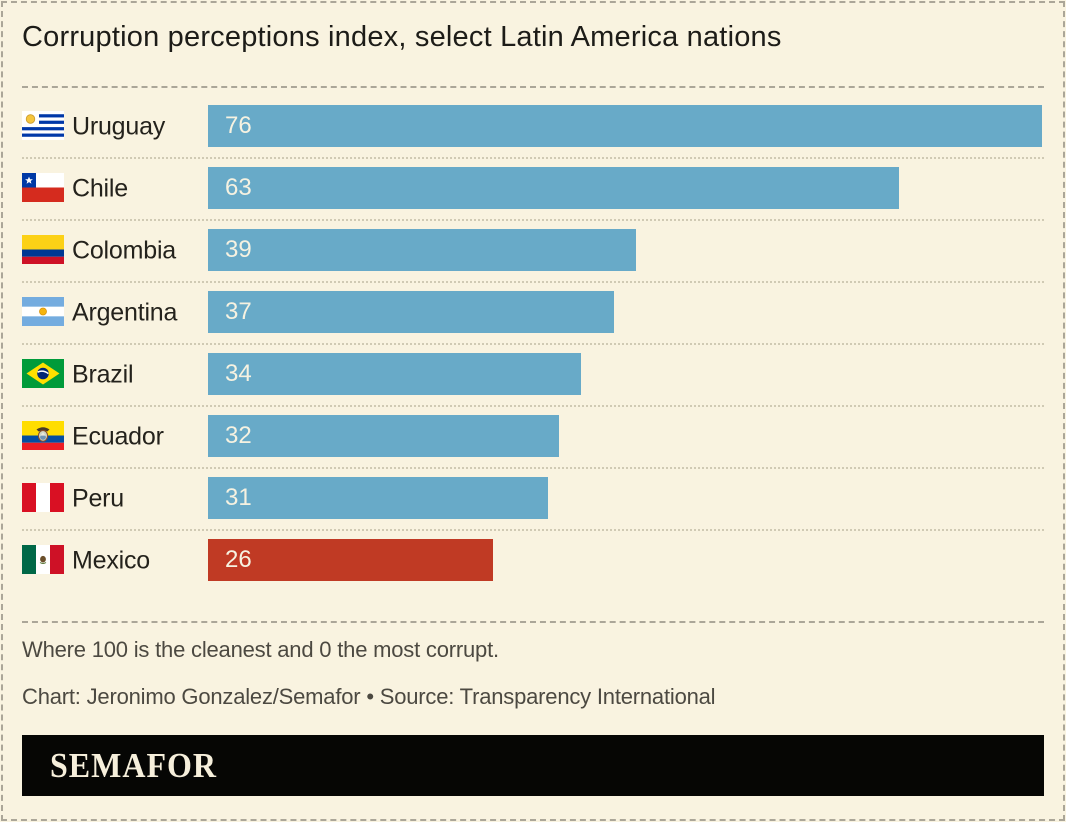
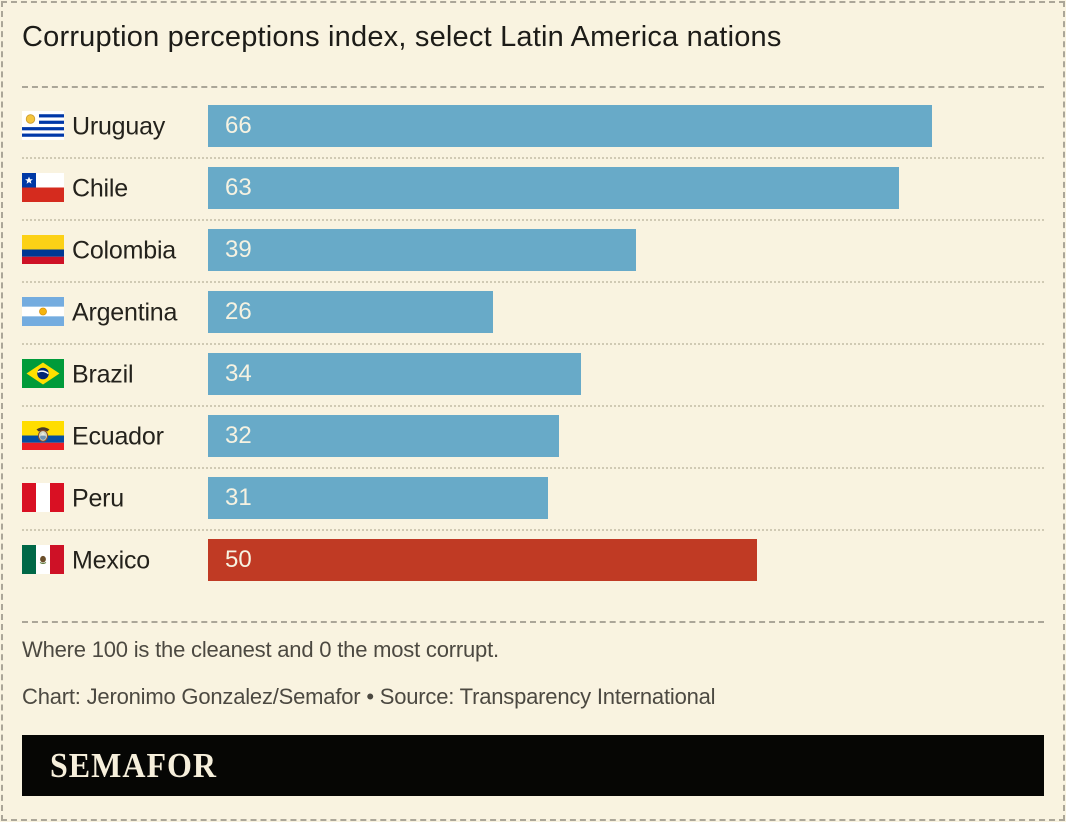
Uruguay: 76 -> 66
Argentina: 37 -> 26
Mexico: 26 -> 50
